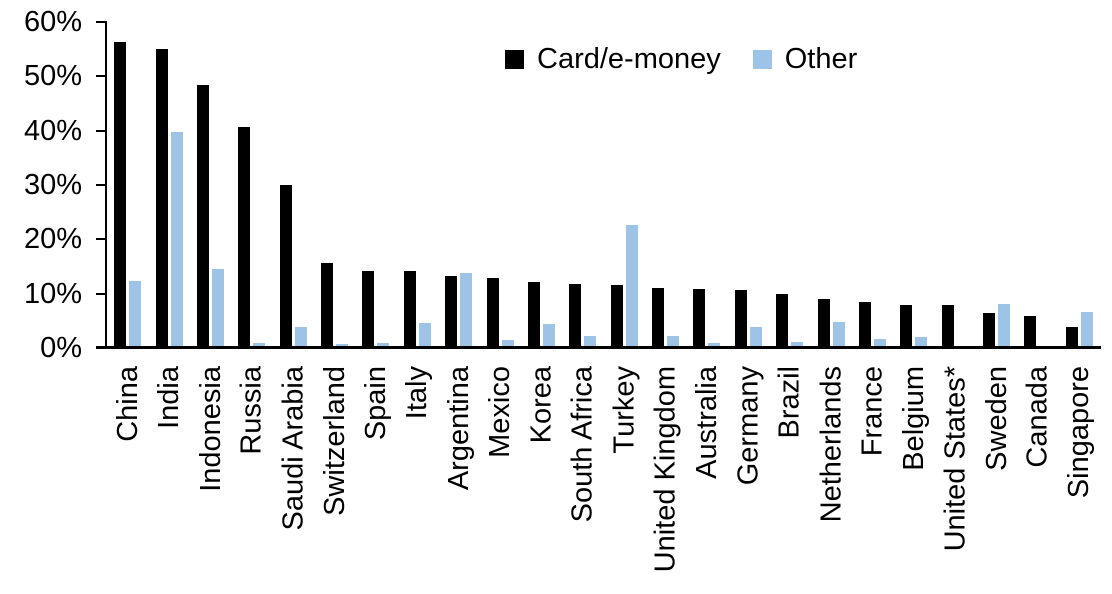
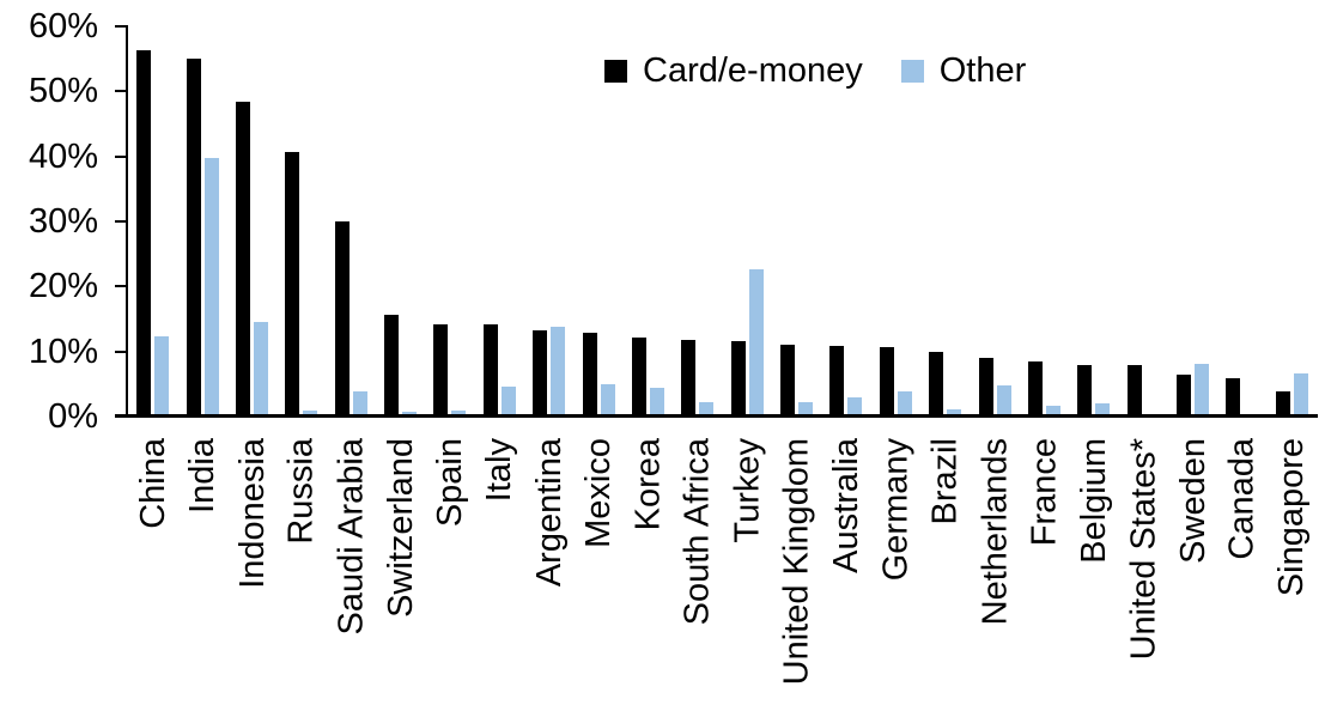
Other/Mexico: 1% -> 5%
Other/Australia: 1% -> 3%
